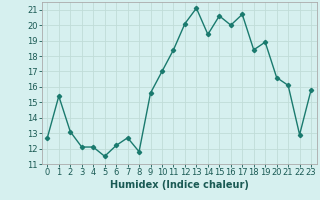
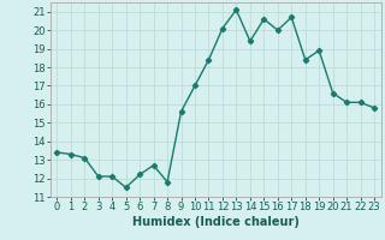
0: 12.7 -> 13.4
1: 15.4 -> 13.3
22: 12.9 -> 16.1
